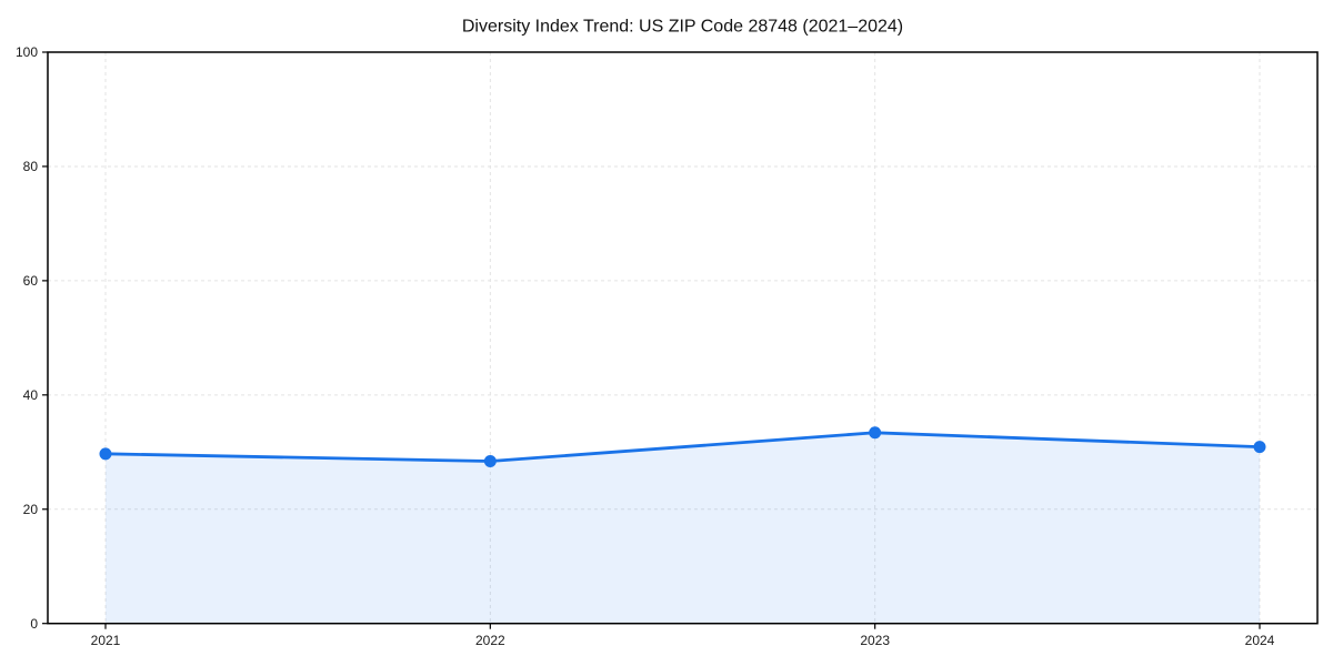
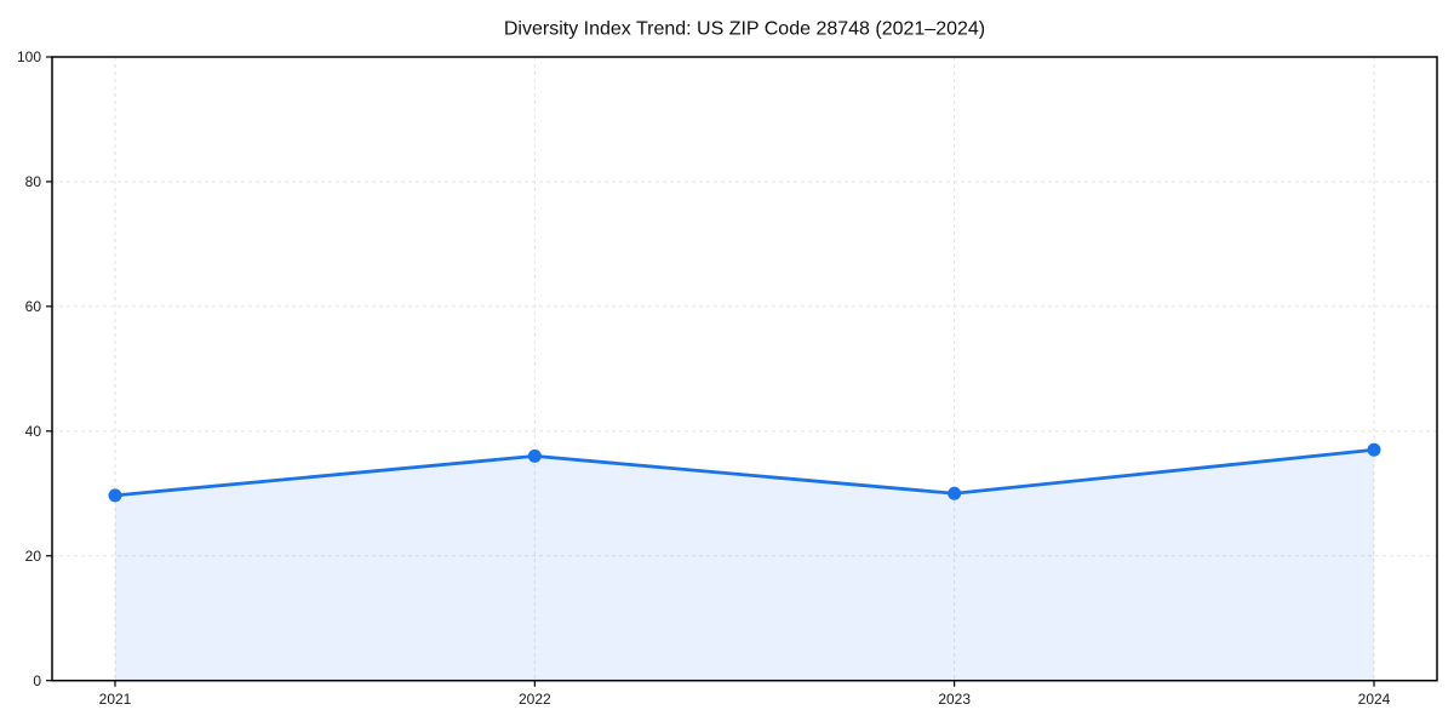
2022: 28 -> 36
2023: 33 -> 30
2024: 31 -> 37
